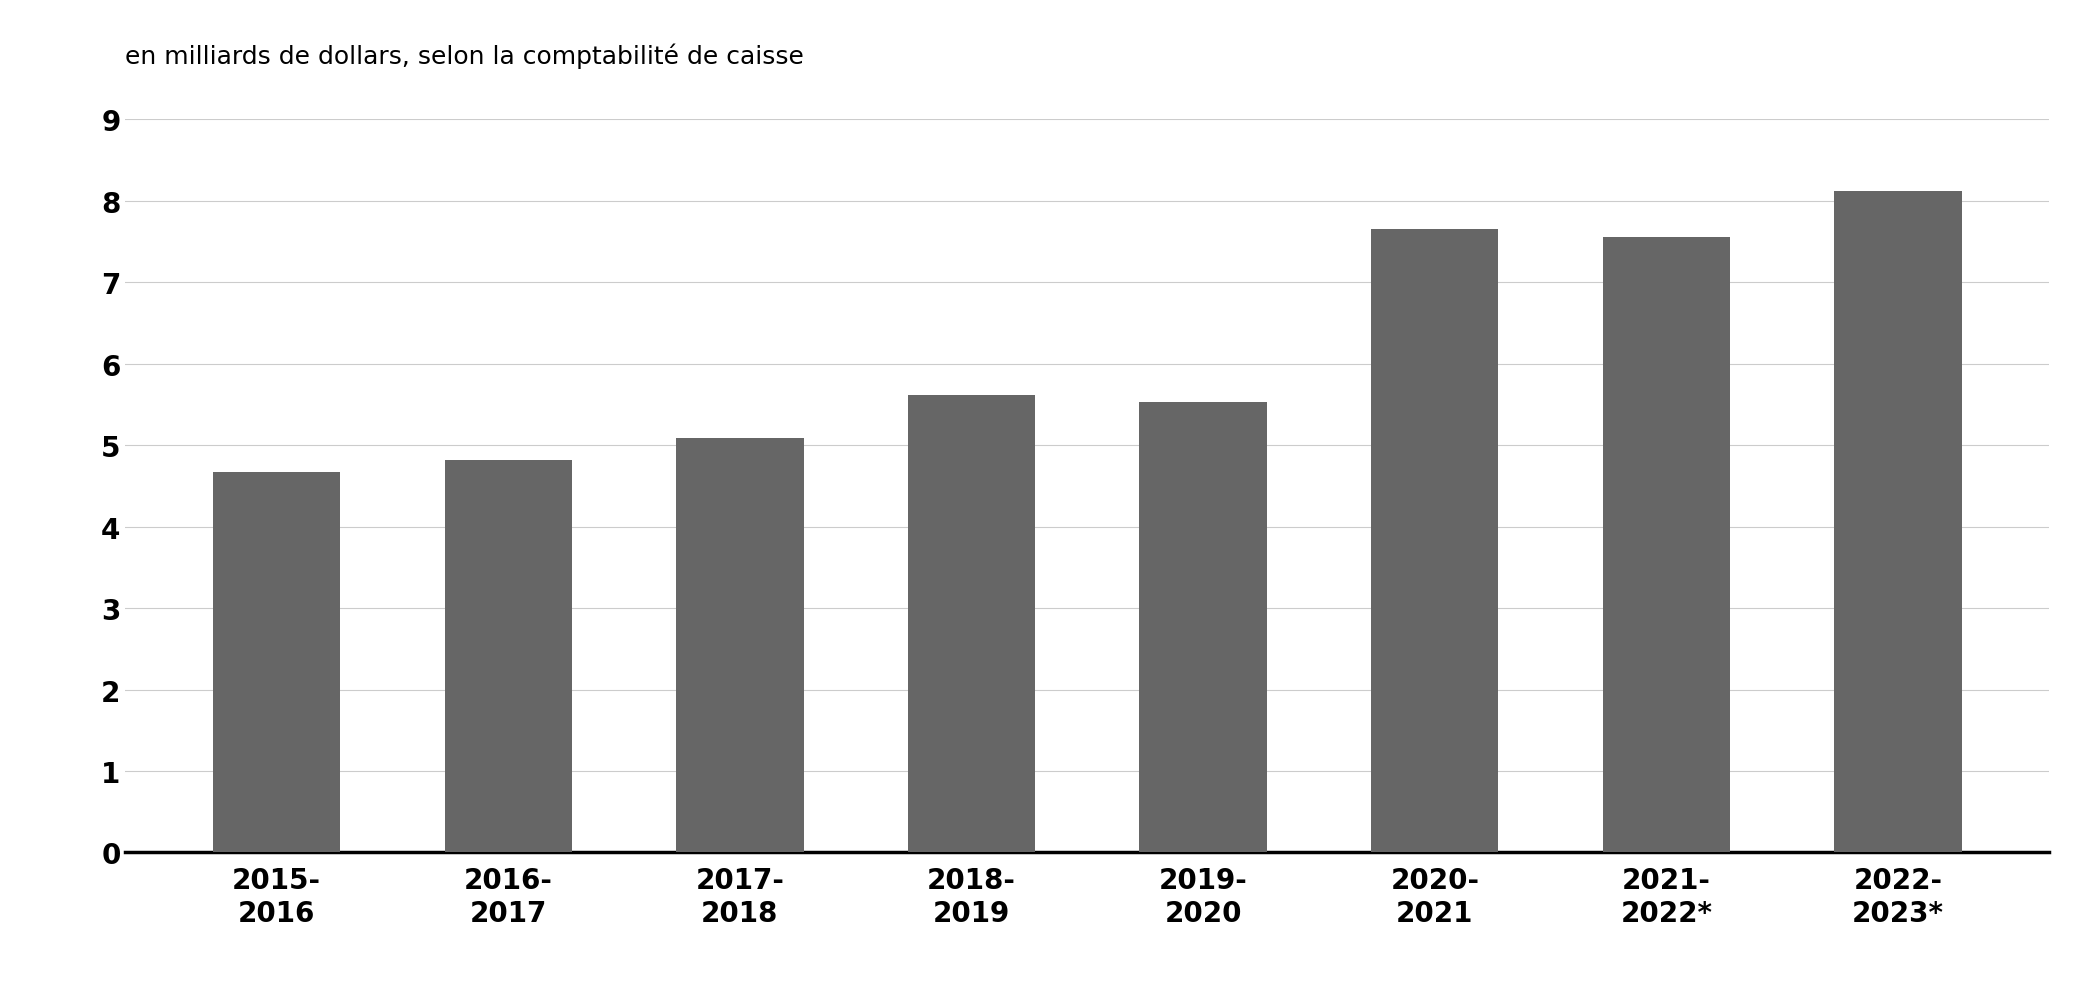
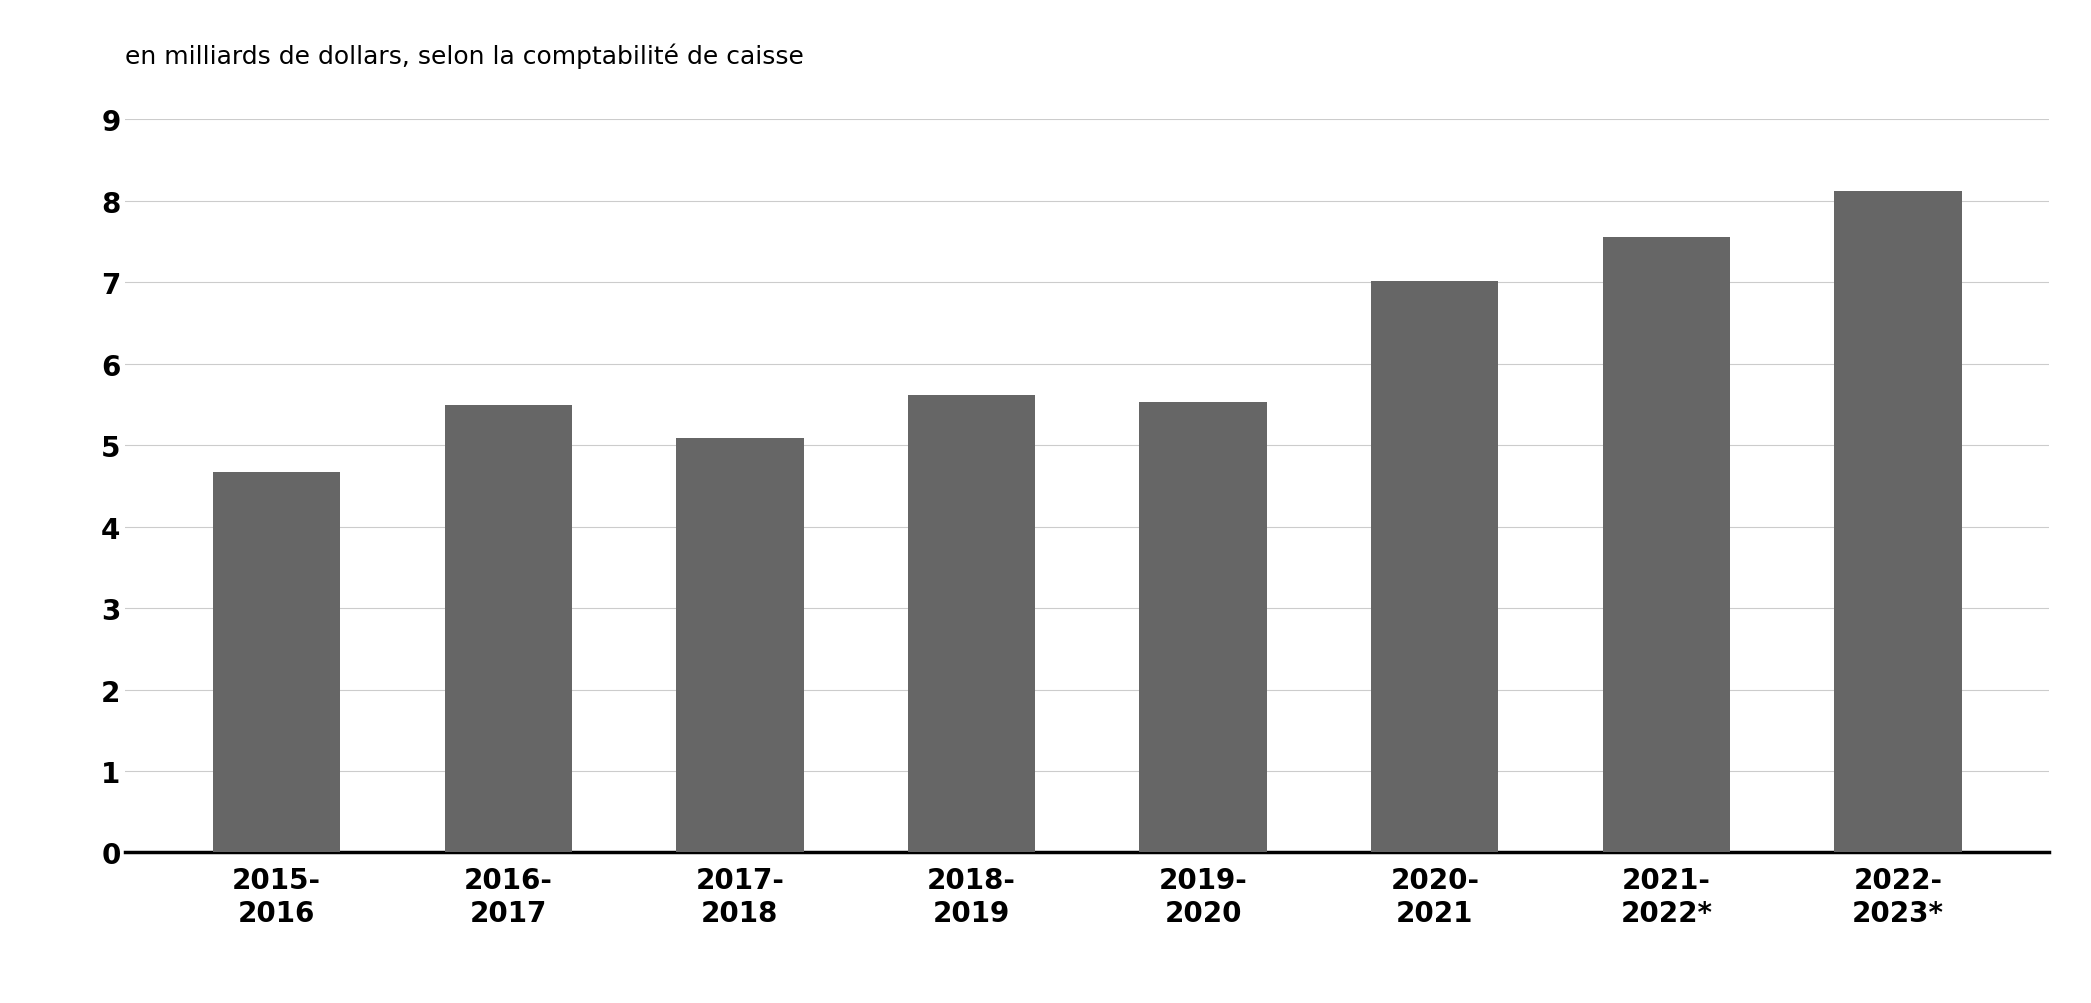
2016- 2017: 4.82 -> 5.50
2020- 2021: 7.65 -> 7.02
